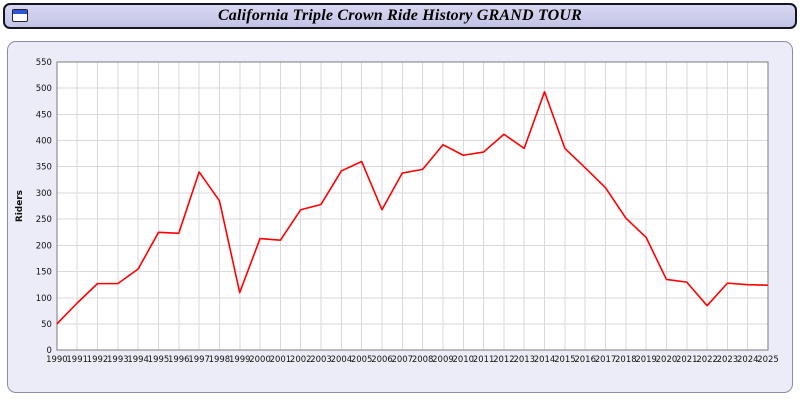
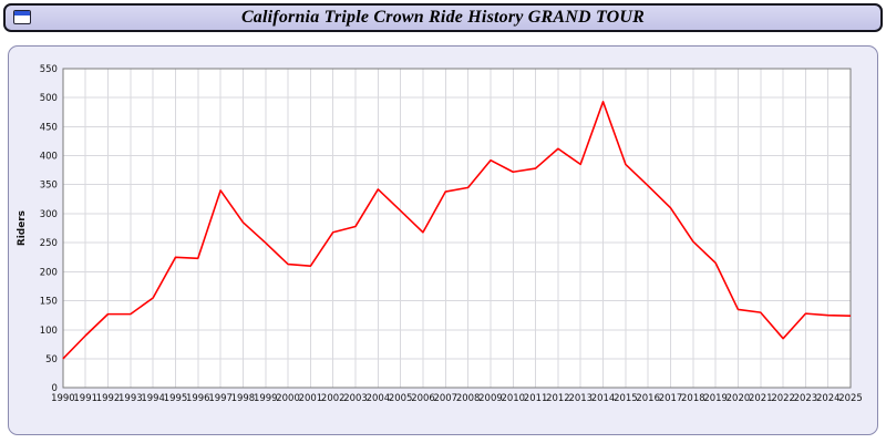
1999: 110 -> 250
2005: 360 -> 300
